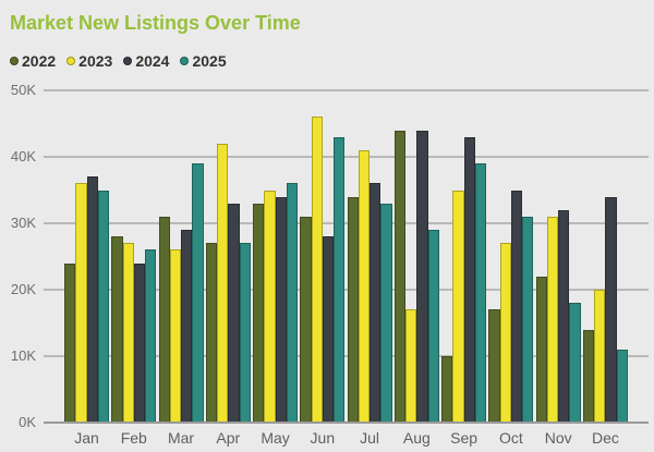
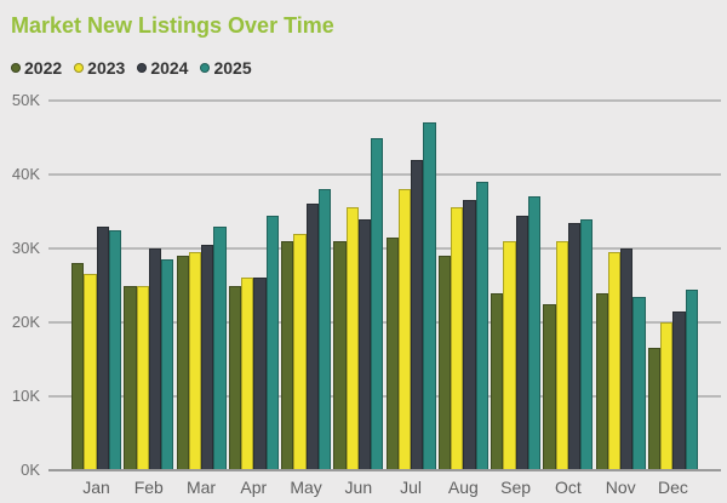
2022/Jan: 24K -> 28K
2023/Jan: 36K -> 26K
2024/Jan: 37K -> 33K
2025/Jan: 35K -> 32K
2022/Feb: 28K -> 25K
2023/Feb: 27K -> 25K
2024/Feb: 24K -> 30K
2025/Feb: 26K -> 28K
2022/Mar: 31K -> 29K
2023/Mar: 26K -> 30K
2024/Mar: 29K -> 30K
2025/Mar: 39K -> 33K
2022/Apr: 27K -> 25K
2023/Apr: 42K -> 26K
2024/Apr: 33K -> 26K
2025/Apr: 27K -> 34K
2022/May: 33K -> 31K
2023/May: 35K -> 32K
2024/May: 34K -> 36K
2025/May: 36K -> 38K
2023/Jun: 46K -> 36K
2024/Jun: 28K -> 34K
2025/Jun: 43K -> 45K
2022/Jul: 34K -> 32K
2023/Jul: 41K -> 38K
2024/Jul: 36K -> 42K
2025/Jul: 33K -> 47K
2022/Aug: 44K -> 29K
2023/Aug: 17K -> 36K
2024/Aug: 44K -> 36K
2025/Aug: 29K -> 39K
2022/Sep: 10K -> 24K
2023/Sep: 35K -> 31K
2024/Sep: 43K -> 34K
2025/Sep: 39K -> 37K
2022/Oct: 17K -> 22K
2023/Oct: 27K -> 31K
2024/Oct: 35K -> 34K
2025/Oct: 31K -> 34K
2022/Nov: 22K -> 24K
2023/Nov: 31K -> 30K
2024/Nov: 32K -> 30K
2025/Nov: 18K -> 24K
2022/Dec: 14K -> 16K
2024/Dec: 34K -> 22K
2025/Dec: 11K -> 24K
